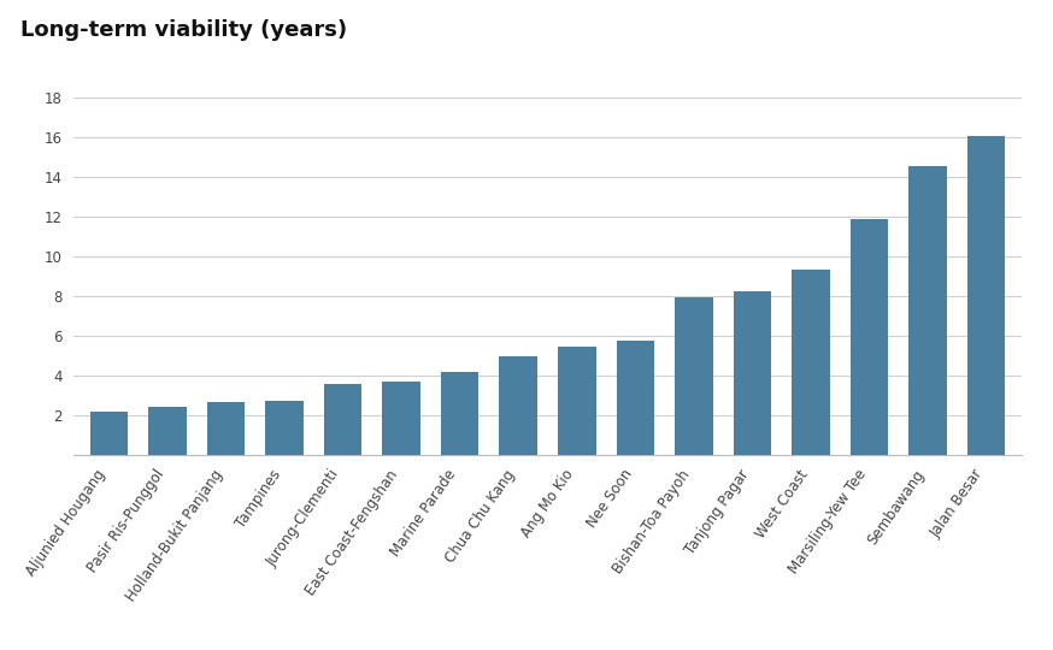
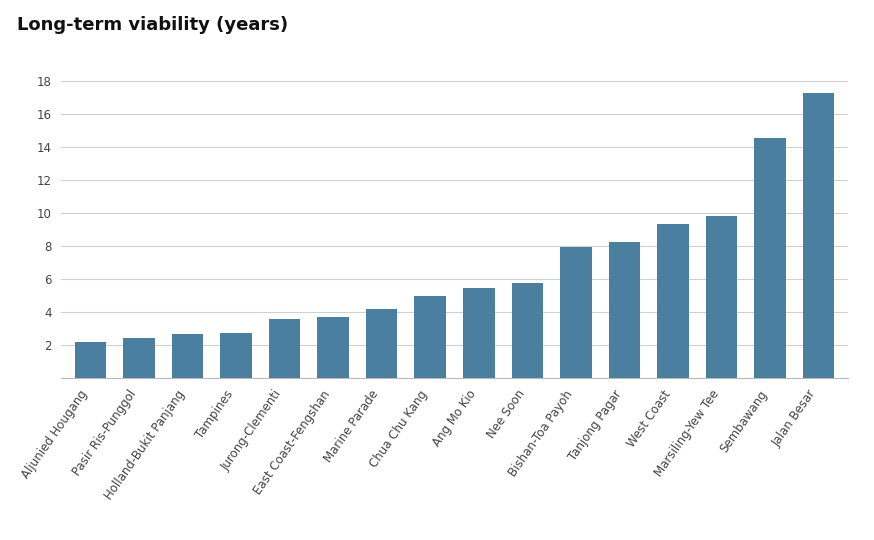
Marsiling-Yew Tee: 11.9 -> 9.8
Jalan Besar: 16.1 -> 17.3
